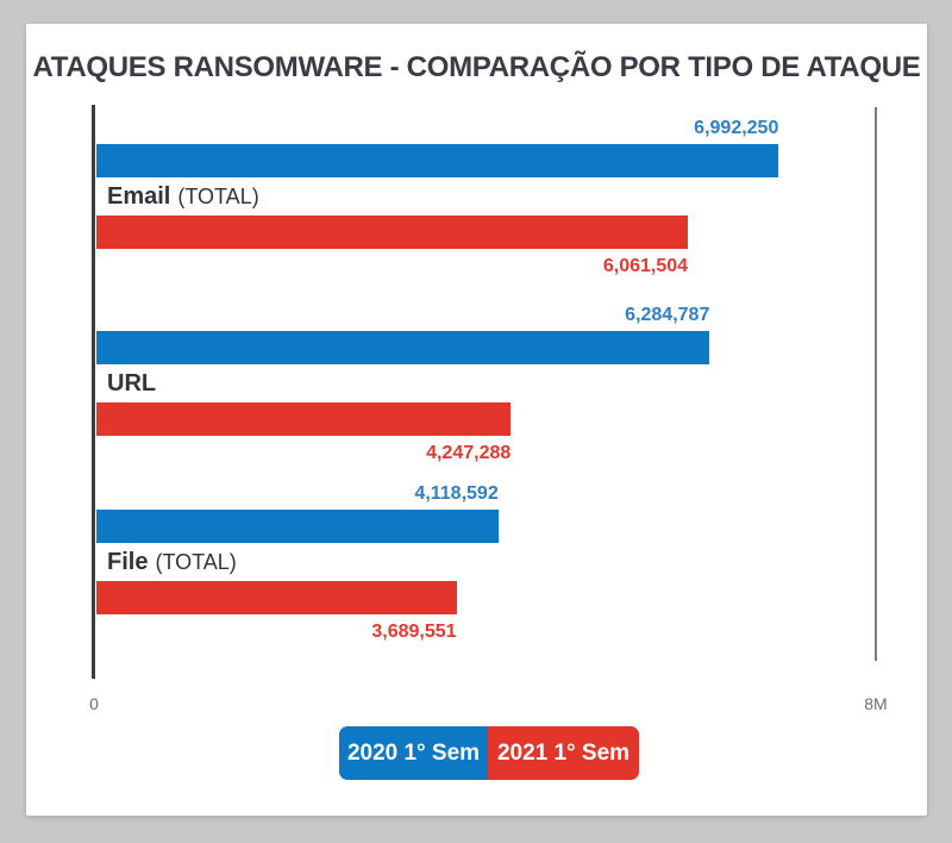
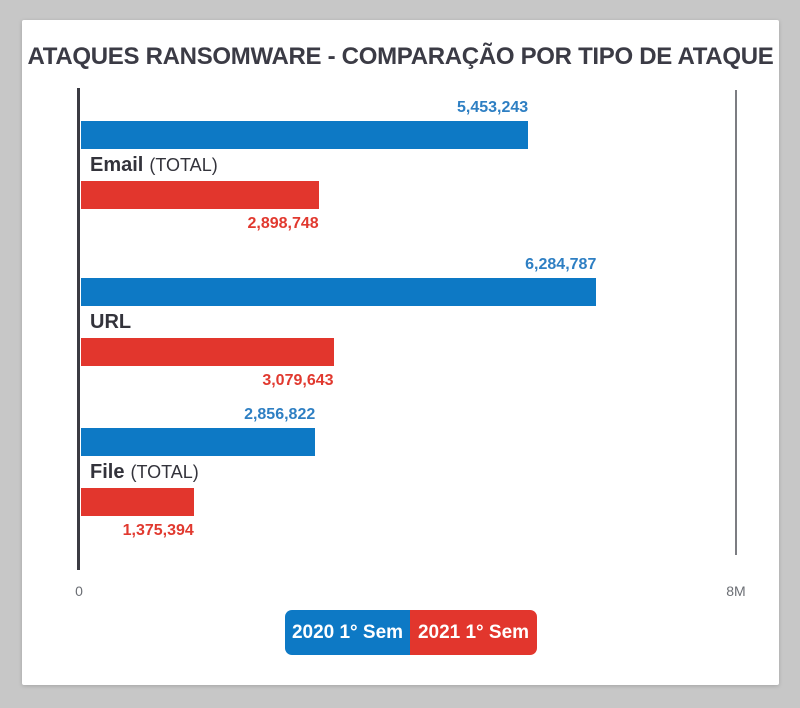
2020 1° Sem/Email: 6,992,250 -> 5,453,243
2021 1° Sem/Email: 6,061,504 -> 2,898,748
2021 1° Sem/URL: 4,247,288 -> 3,079,643
2020 1° Sem/File: 4,118,592 -> 2,856,822
2021 1° Sem/File: 3,689,551 -> 1,375,394
